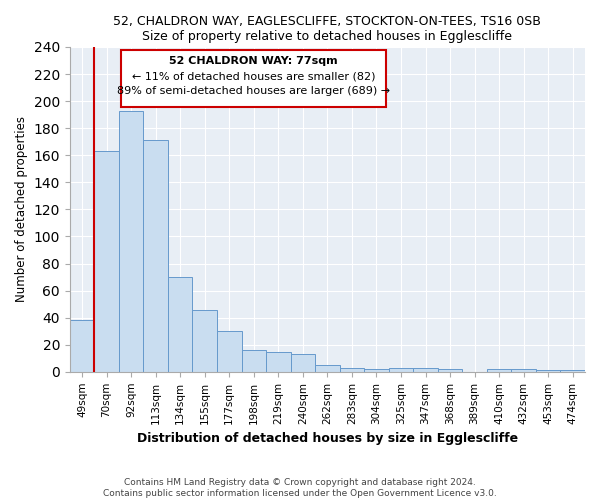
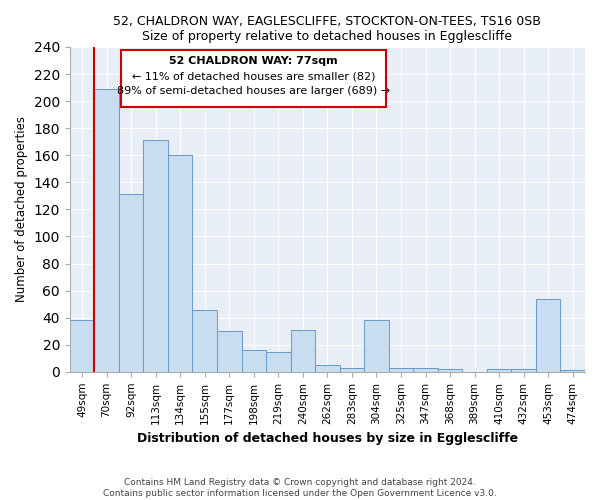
70sqm: 163 -> 209
92sqm: 193 -> 131
134sqm: 70 -> 160
240sqm: 13 -> 31
304sqm: 2 -> 38
453sqm: 1 -> 54
